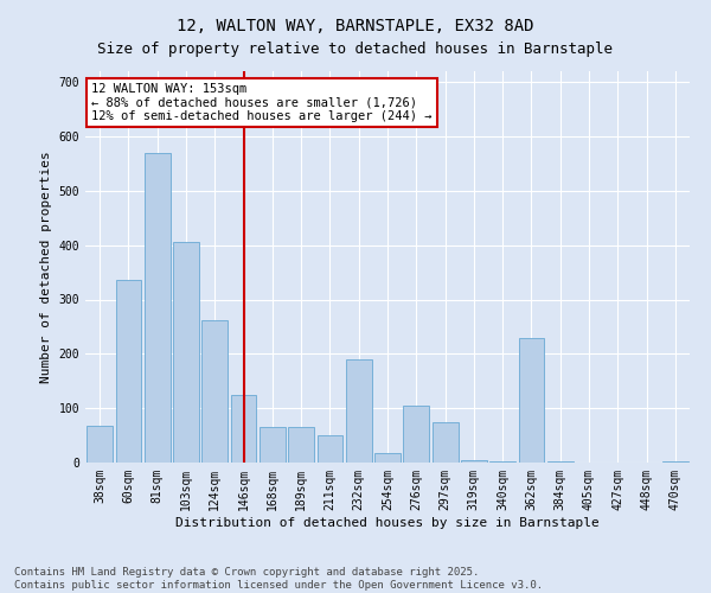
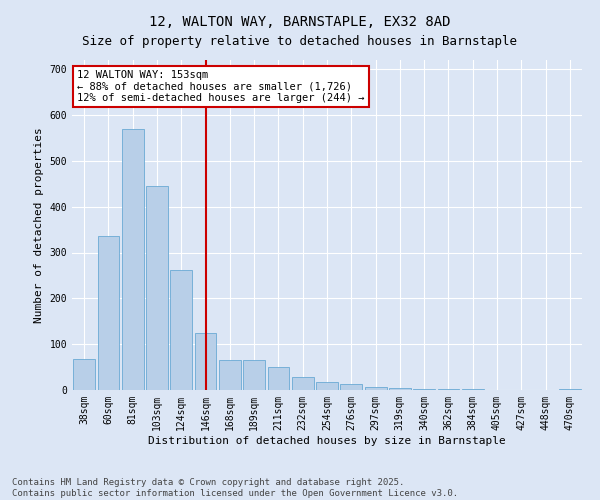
103sqm: 405 -> 445
232sqm: 190 -> 28
276sqm: 105 -> 14
297sqm: 75 -> 6
362sqm: 230 -> 2
